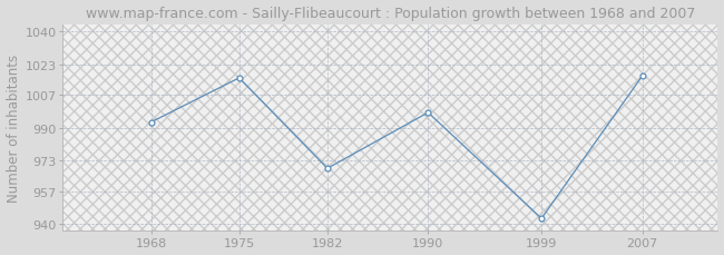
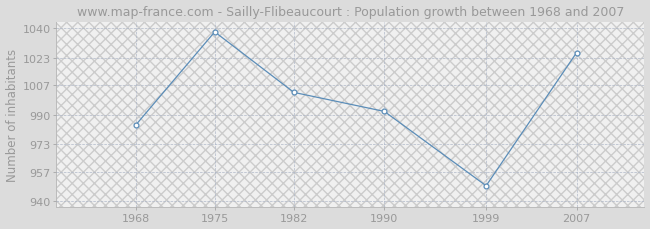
1968: 993 -> 984
1975: 1016 -> 1038
1982: 969 -> 1003
1990: 998 -> 992
1999: 943 -> 949
2007: 1017 -> 1026
